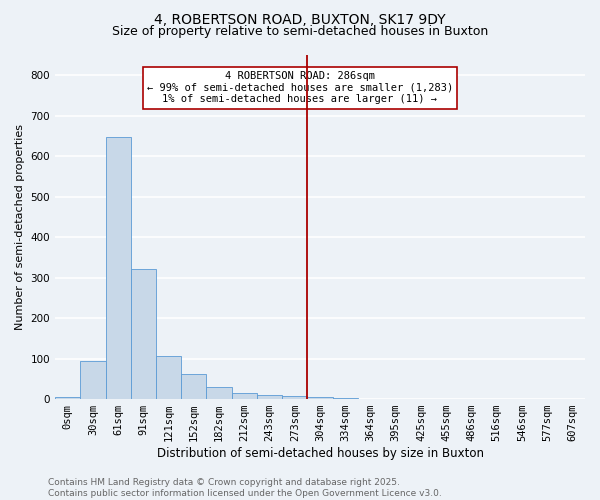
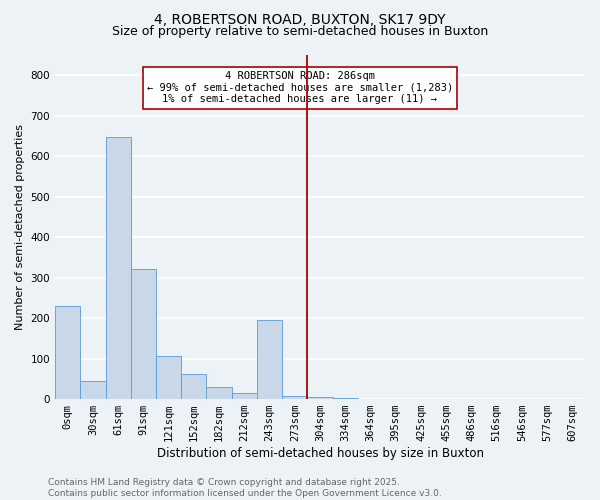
0sqm: 5 -> 230
30sqm: 93 -> 45
243sqm: 10 -> 195
